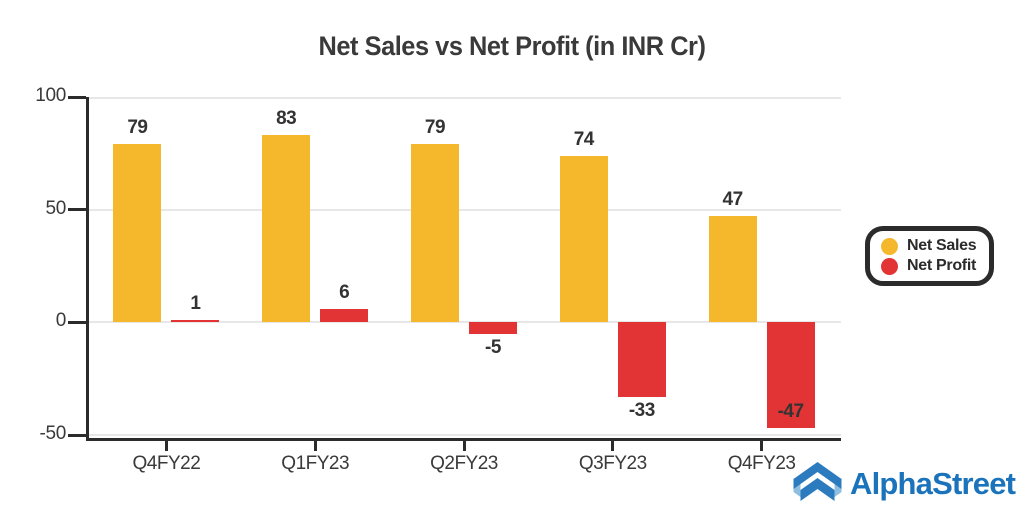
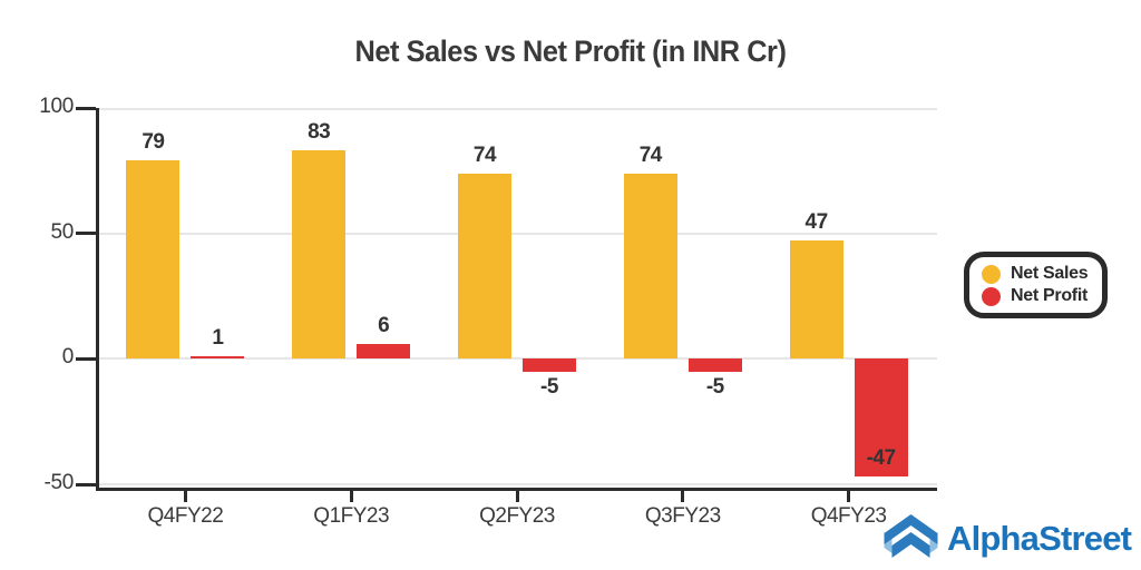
Net Sales/Q2FY23: 79 -> 74
Net Profit/Q3FY23: -33 -> -5
